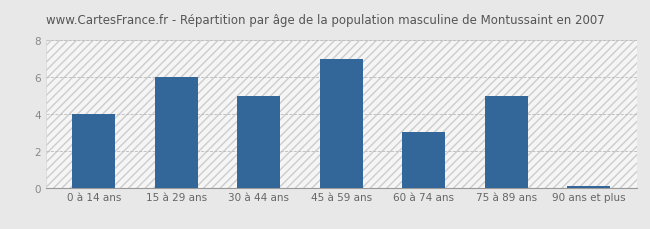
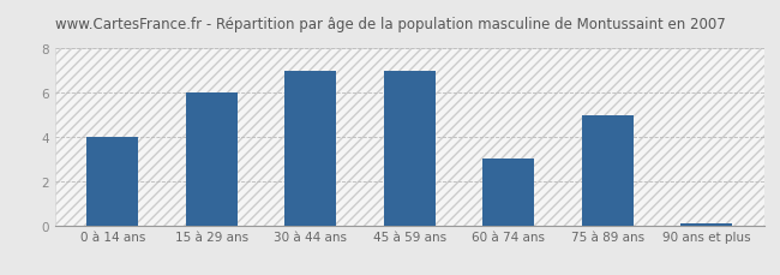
30 à 44 ans: 5.0 -> 7.0
